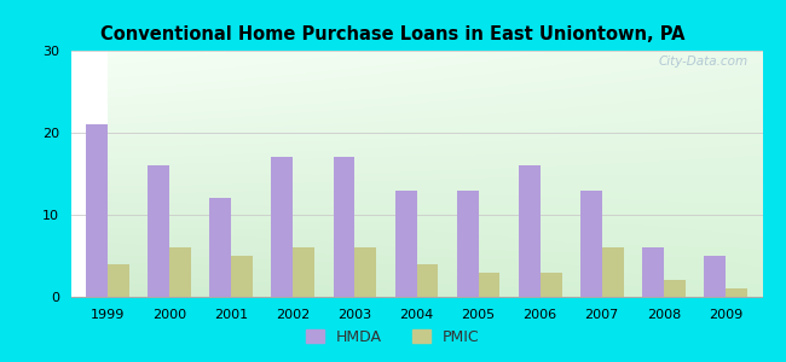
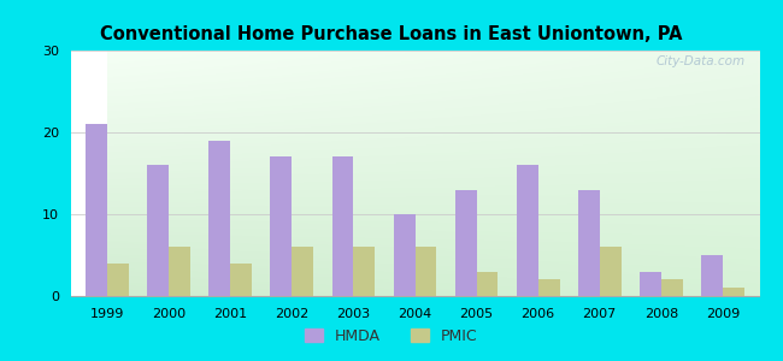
HMDA/2001: 12 -> 19
PMIC/2001: 5 -> 4
HMDA/2004: 13 -> 10
PMIC/2004: 4 -> 6
PMIC/2006: 3 -> 2
HMDA/2008: 6 -> 3
